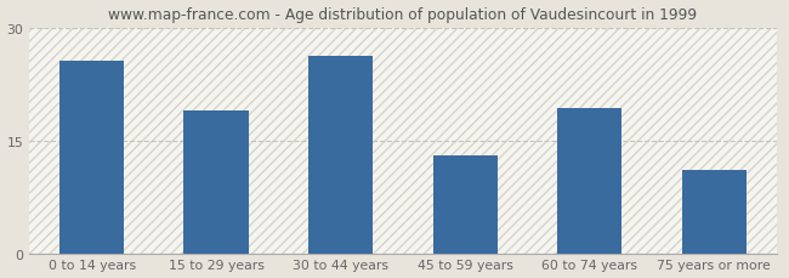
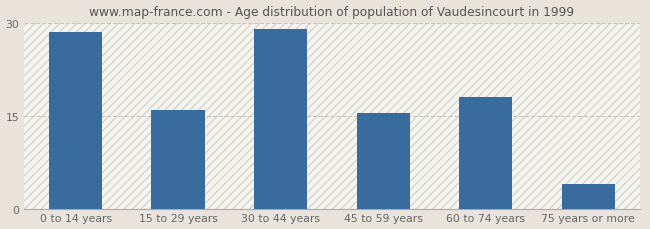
0 to 14 years: 25.6 -> 28.5
15 to 29 years: 19.0 -> 16.0
30 to 44 years: 26.2 -> 29.0
45 to 59 years: 13.0 -> 15.5
60 to 74 years: 19.4 -> 18.0
75 years or more: 11.0 -> 4.0
